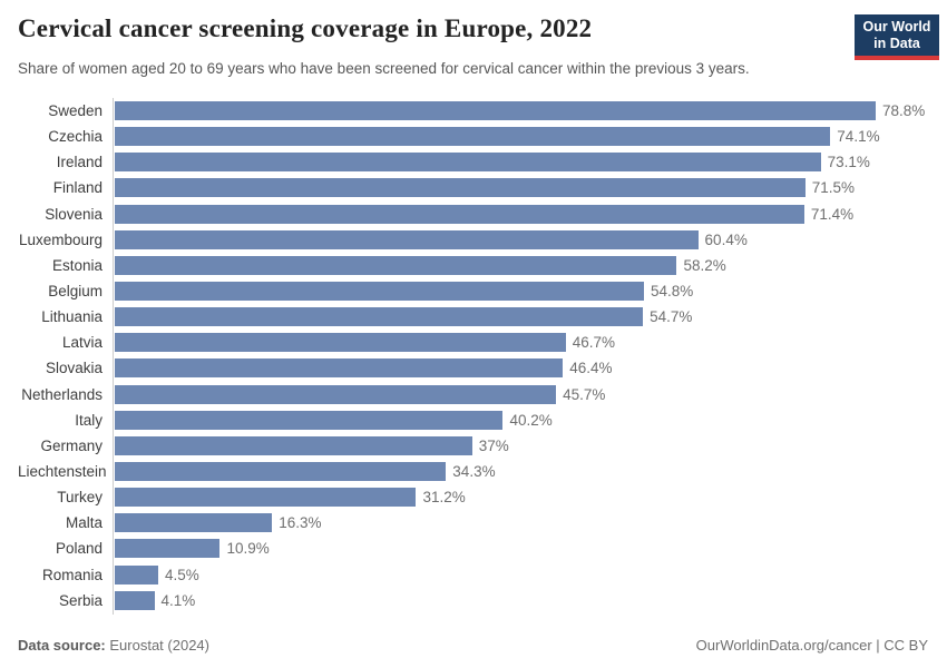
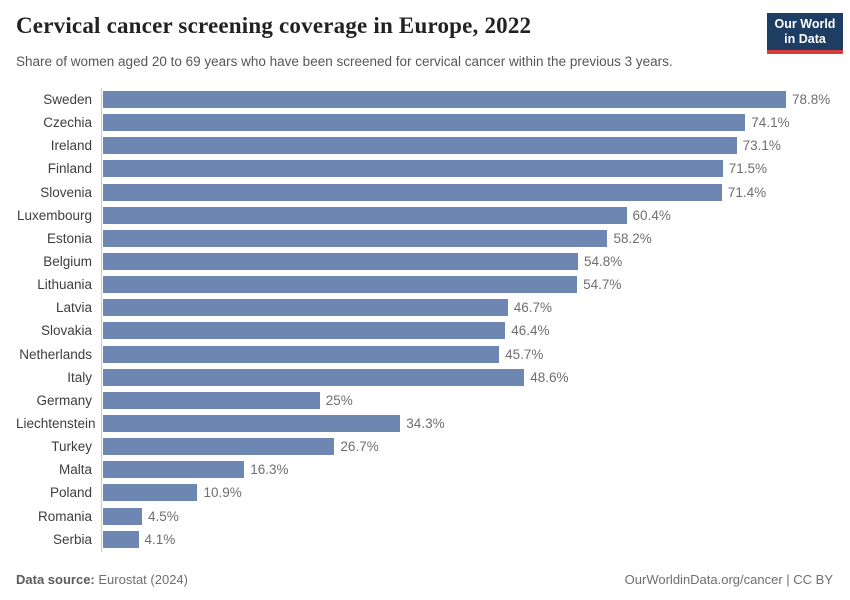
Italy: 40.2% -> 48.6%
Germany: 37% -> 25%
Turkey: 31.2% -> 26.7%
